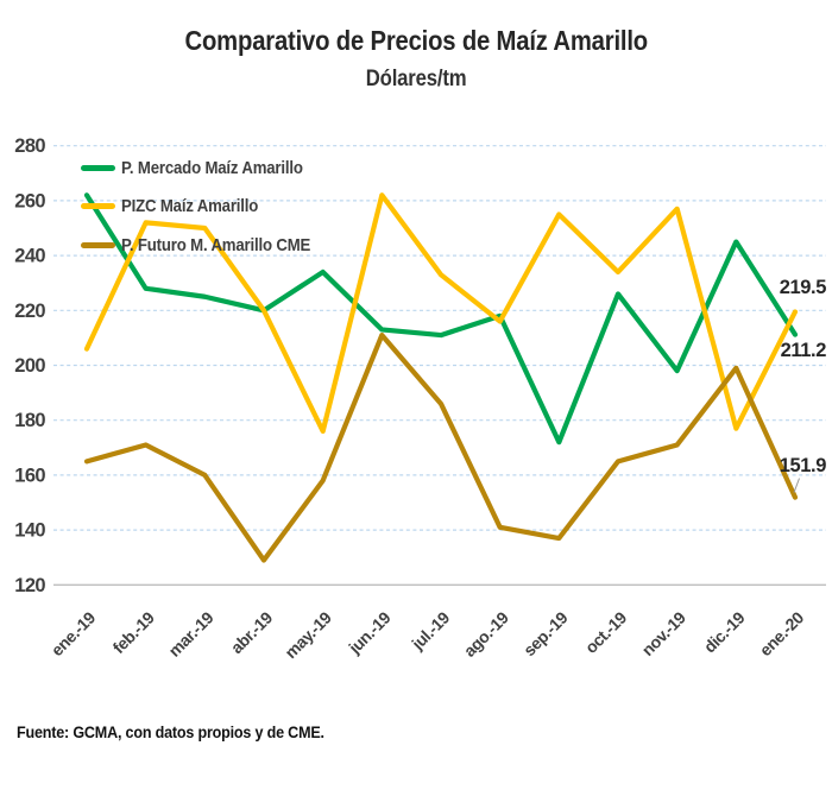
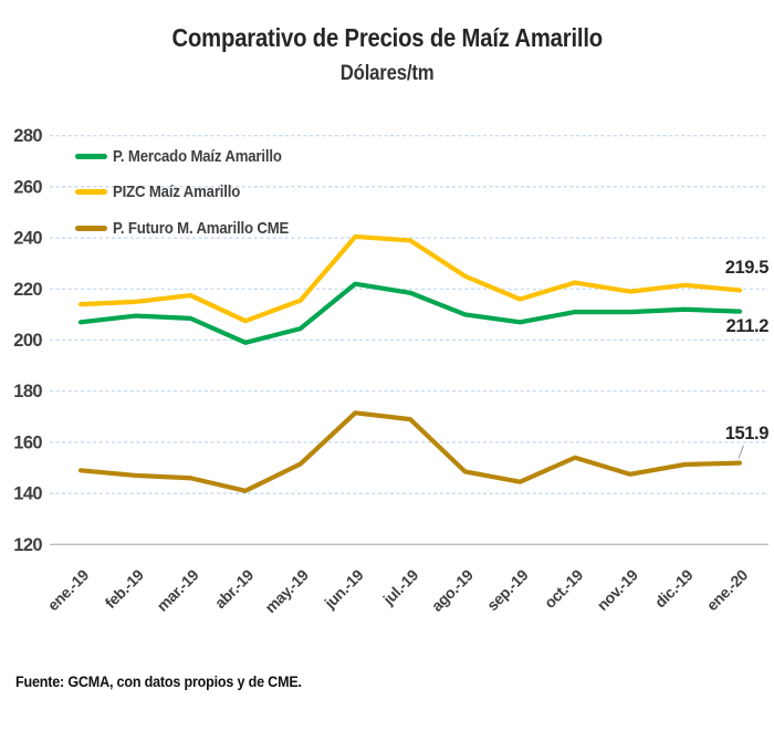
P. Mercado Maíz Amarillo/ene.-19: 262 -> 207
PIZC Maíz Amarillo/ene.-19: 206 -> 214
P. Futuro M. Amarillo CME/ene.-19: 165 -> 149
P. Mercado Maíz Amarillo/feb.-19: 228 -> 210
PIZC Maíz Amarillo/feb.-19: 252 -> 215
P. Futuro M. Amarillo CME/feb.-19: 171 -> 147
P. Mercado Maíz Amarillo/mar.-19: 225 -> 208
PIZC Maíz Amarillo/mar.-19: 250 -> 218
P. Futuro M. Amarillo CME/mar.-19: 160 -> 146
P. Mercado Maíz Amarillo/abr.-19: 220 -> 199
PIZC Maíz Amarillo/abr.-19: 220 -> 208
P. Futuro M. Amarillo CME/abr.-19: 129 -> 141
P. Mercado Maíz Amarillo/may.-19: 234 -> 204
PIZC Maíz Amarillo/may.-19: 176 -> 216
P. Futuro M. Amarillo CME/may.-19: 158 -> 152
P. Mercado Maíz Amarillo/jun.-19: 213 -> 222
PIZC Maíz Amarillo/jun.-19: 262 -> 240
P. Futuro M. Amarillo CME/jun.-19: 211 -> 172
P. Mercado Maíz Amarillo/jul.-19: 211 -> 218
PIZC Maíz Amarillo/jul.-19: 233 -> 239
P. Futuro M. Amarillo CME/jul.-19: 186 -> 169
P. Mercado Maíz Amarillo/ago.-19: 218 -> 210
PIZC Maíz Amarillo/ago.-19: 216 -> 225
P. Futuro M. Amarillo CME/ago.-19: 141 -> 148
P. Mercado Maíz Amarillo/sep.-19: 172 -> 207
PIZC Maíz Amarillo/sep.-19: 255 -> 216
P. Futuro M. Amarillo CME/sep.-19: 137 -> 144
P. Mercado Maíz Amarillo/oct.-19: 226 -> 211
PIZC Maíz Amarillo/oct.-19: 234 -> 222
P. Futuro M. Amarillo CME/oct.-19: 165 -> 154
P. Mercado Maíz Amarillo/nov.-19: 198 -> 211
PIZC Maíz Amarillo/nov.-19: 257 -> 219
P. Futuro M. Amarillo CME/nov.-19: 171 -> 148
P. Mercado Maíz Amarillo/dic.-19: 245 -> 212
PIZC Maíz Amarillo/dic.-19: 177 -> 222
P. Futuro M. Amarillo CME/dic.-19: 199 -> 151
